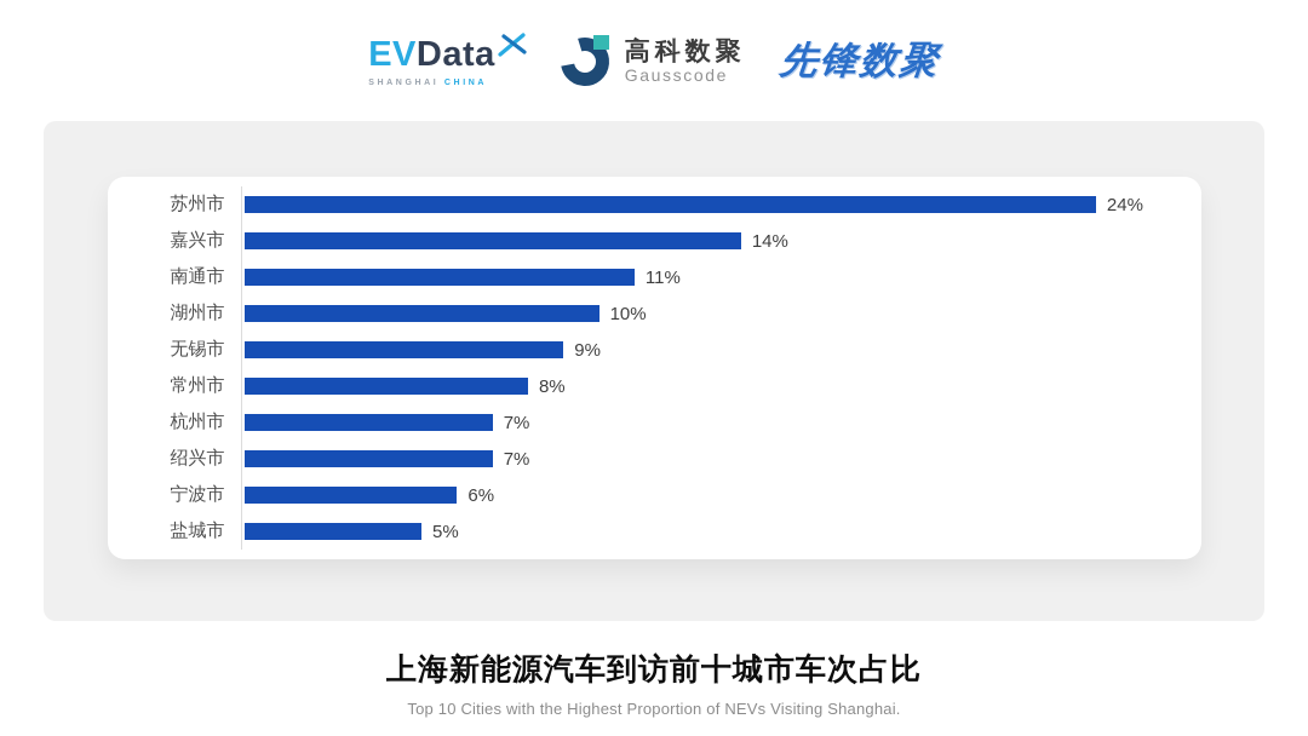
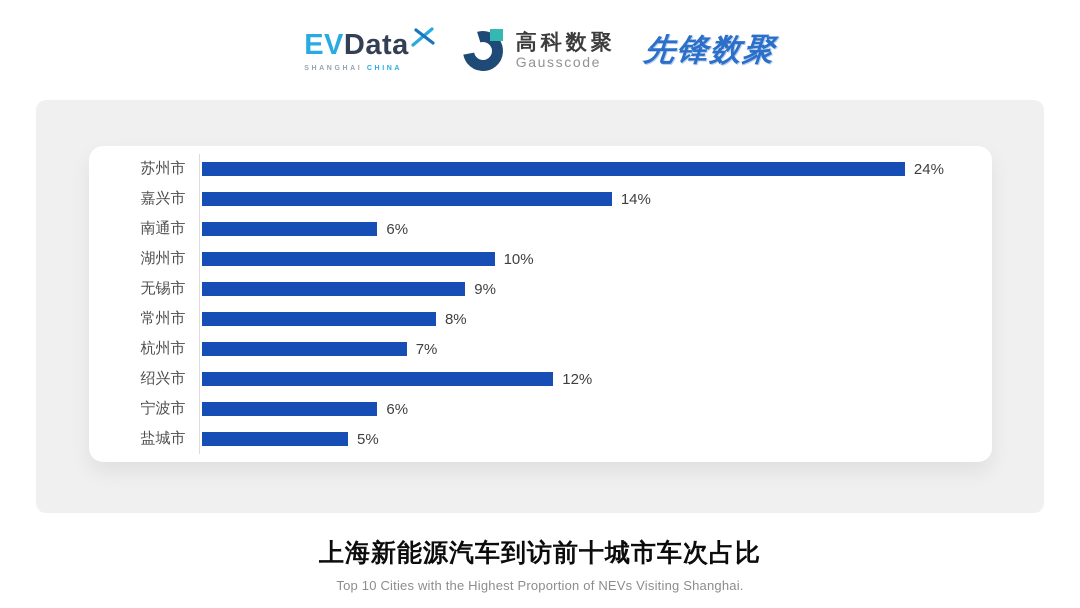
南通市: 11% -> 6%
绍兴市: 7% -> 12%
